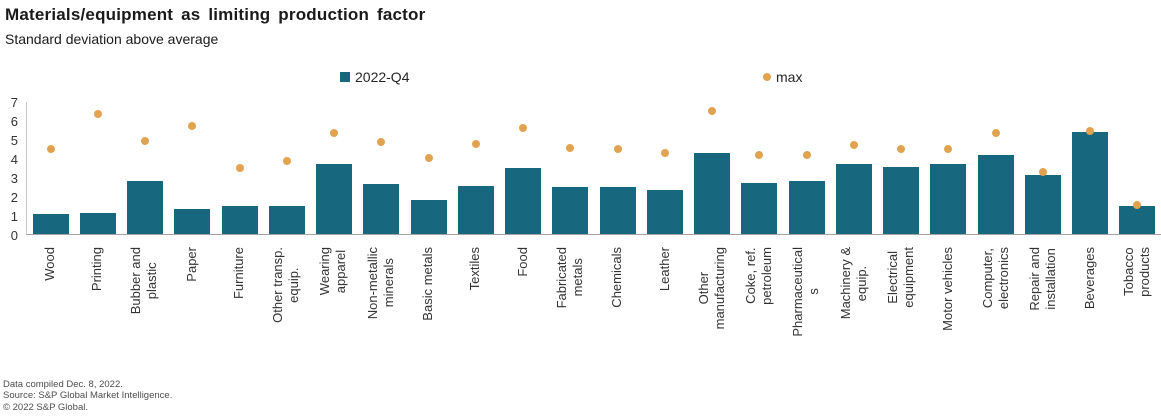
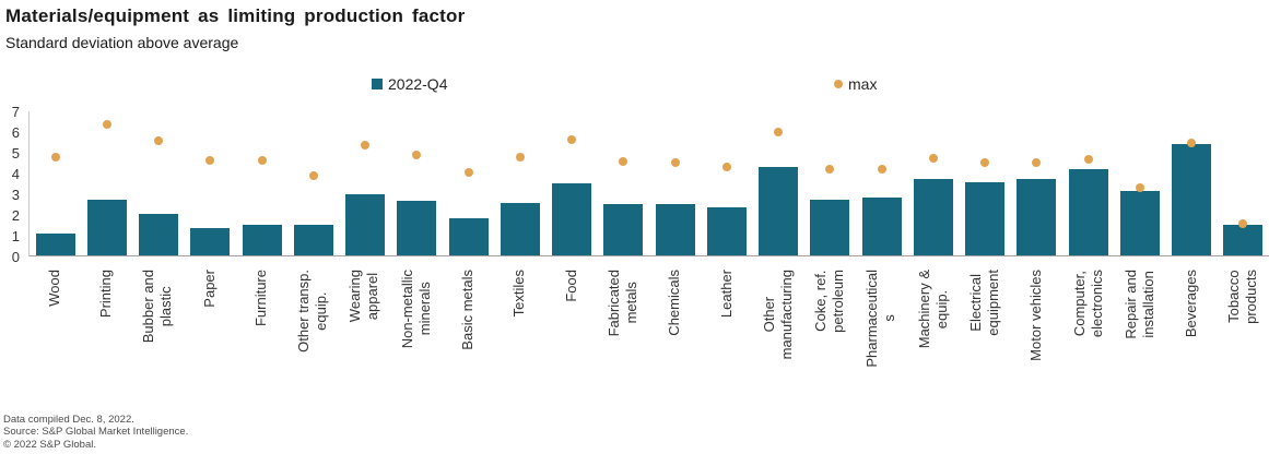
max/Wood: 4.5 -> 4.8
2022-Q4/Printing: 1.1 -> 2.7
2022-Q4/Bubber and plastic: 2.8 -> 2.0
max/Bubber and plastic: 4.9 -> 5.5
max/Paper: 5.7 -> 4.6
max/Furniture: 3.5 -> 4.6
2022-Q4/Wearing apparel: 3.7 -> 3.0
max/Other manufacturing: 6.5 -> 6.0
max/Computer, electronics: 5.3 -> 4.7
